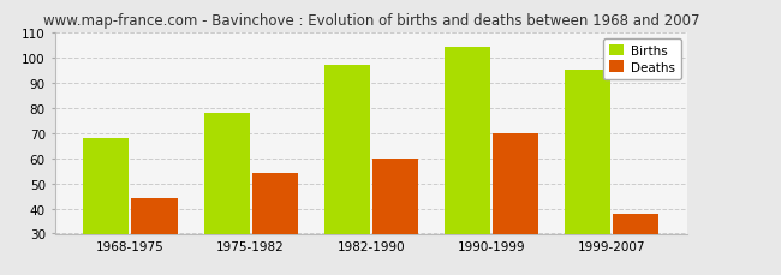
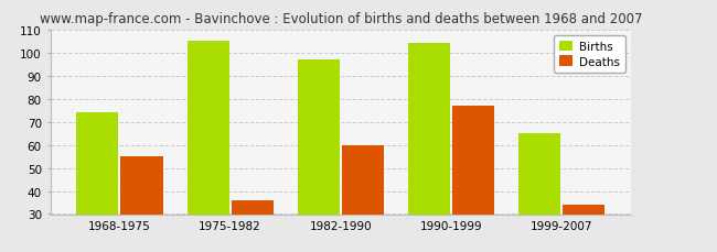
Births/1968-1975: 68 -> 74
Deaths/1968-1975: 44 -> 55
Births/1975-1982: 78 -> 105
Deaths/1975-1982: 54 -> 36
Deaths/1990-1999: 70 -> 77
Births/1999-2007: 95 -> 65
Deaths/1999-2007: 38 -> 34
